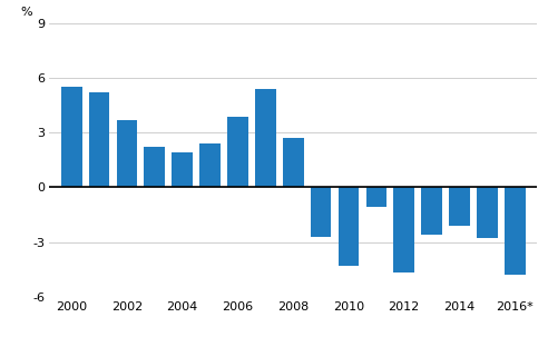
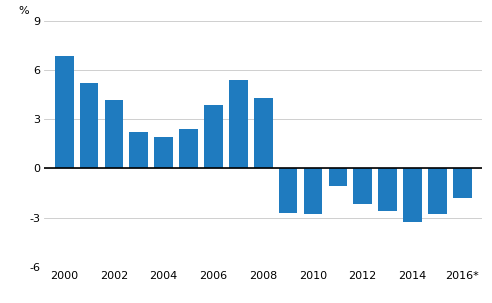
2000: 5.5 -> 6.9
2002: 3.7 -> 4.2
2008: 2.7 -> 4.3
2010: -4.3 -> -2.8
2012: -4.7 -> -2.2
2014: -2.1 -> -3.3
2016*: -4.8 -> -1.8
